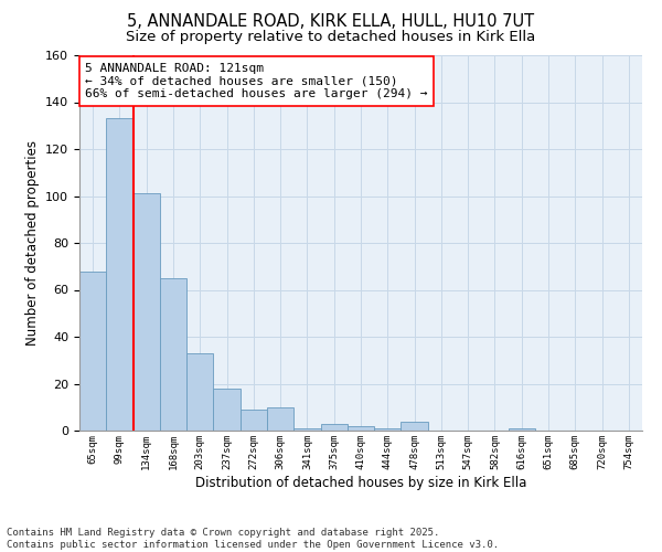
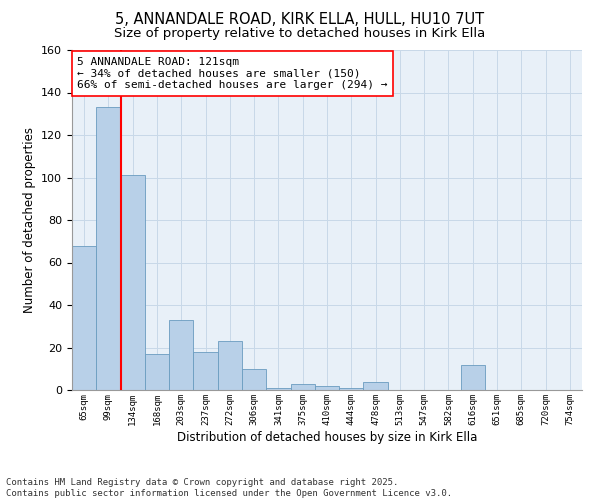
168sqm: 65 -> 17
272sqm: 9 -> 23
616sqm: 1 -> 12
